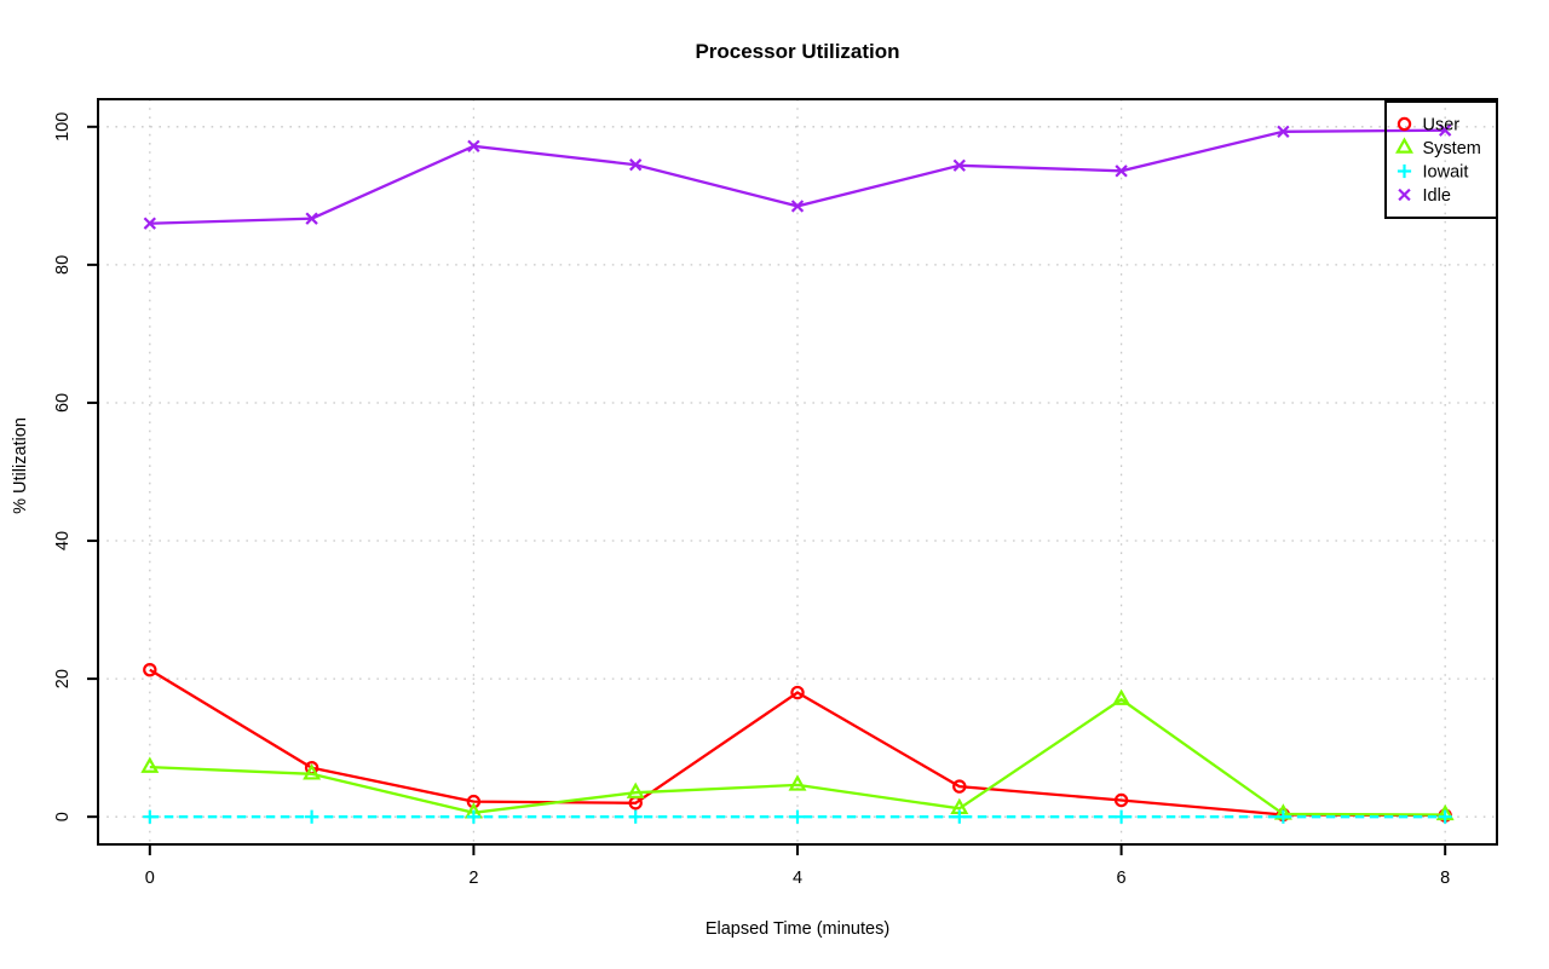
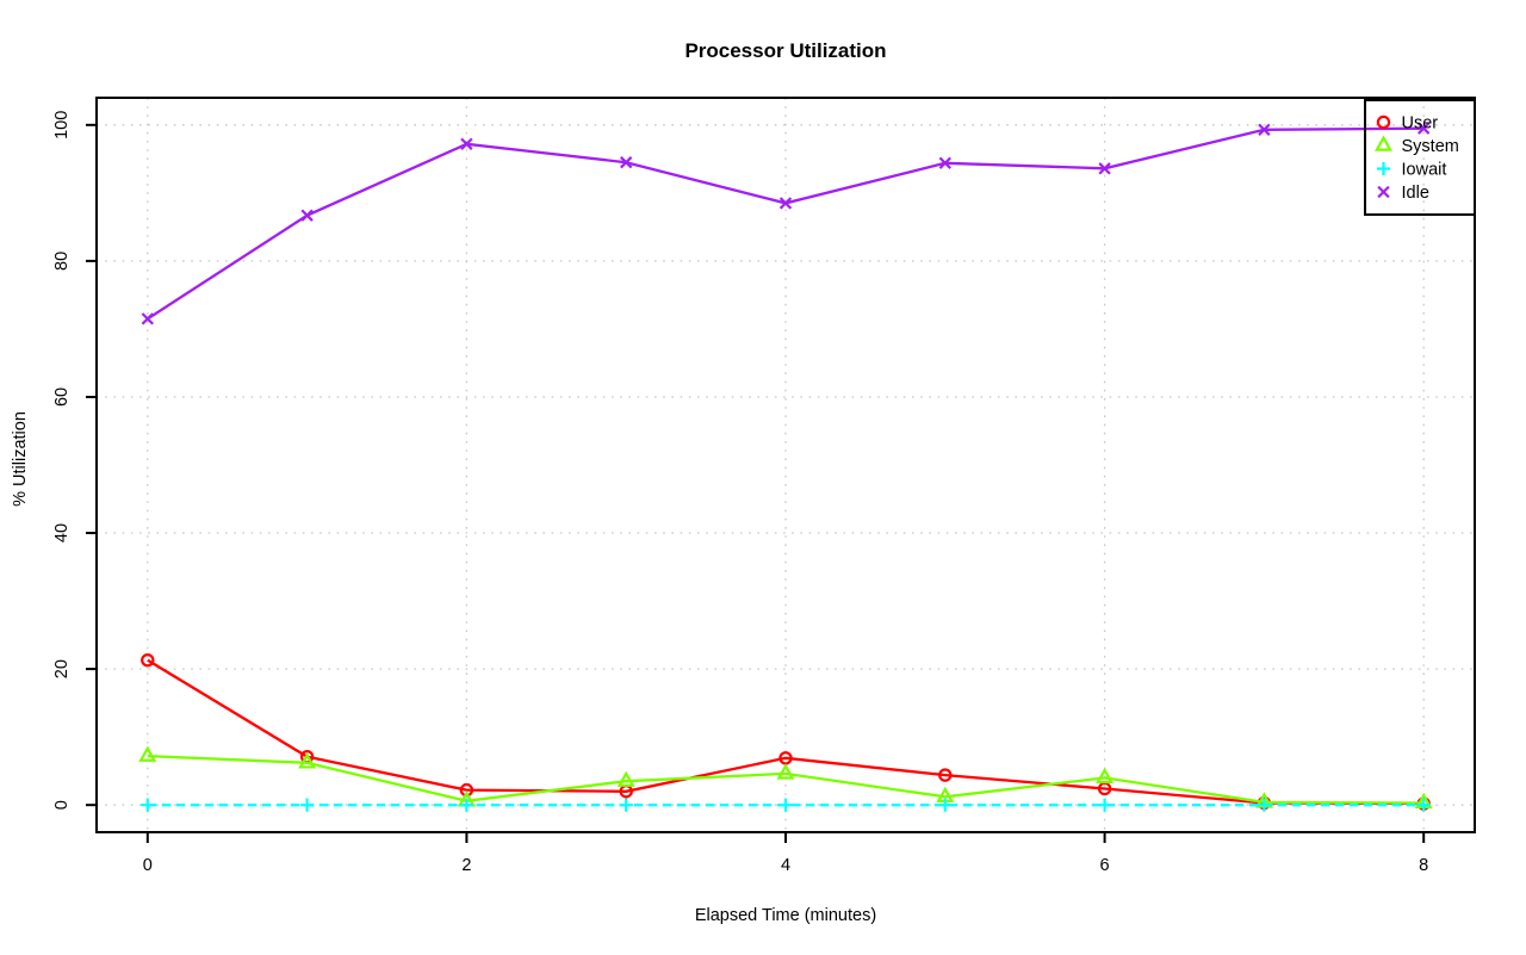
Idle/0: 86 -> 72
User/4: 18 -> 7
System/6: 17 -> 4
